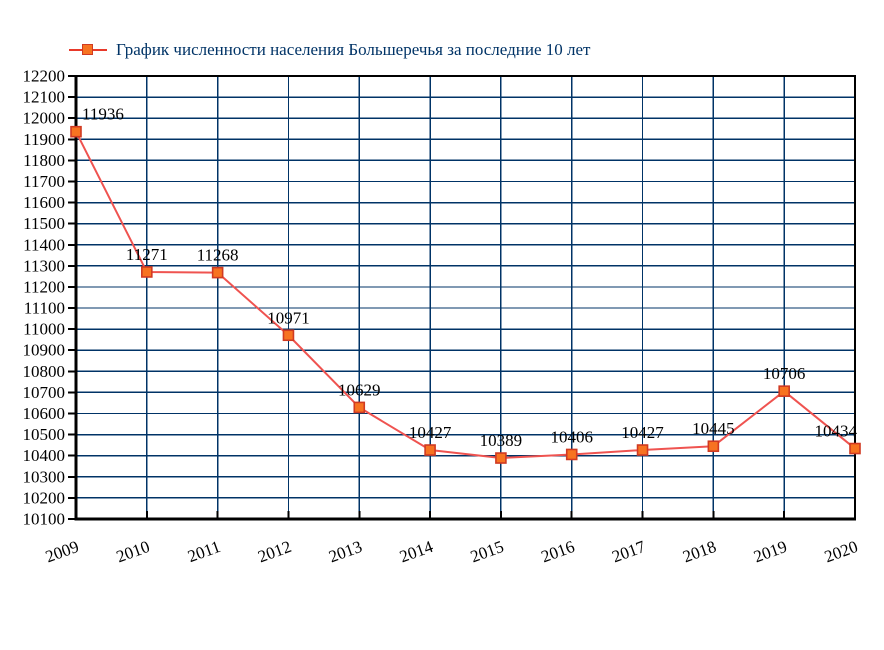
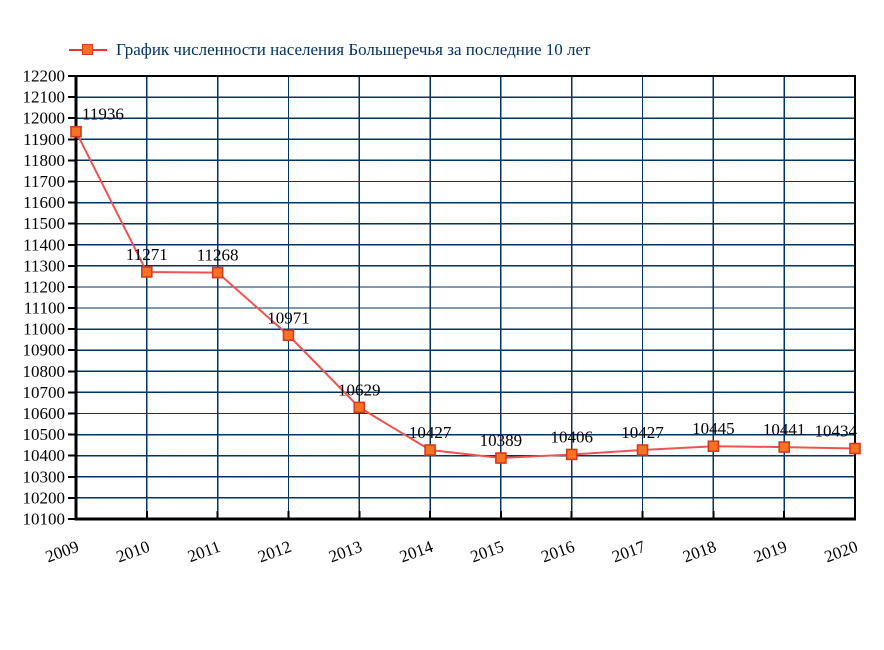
2019: 10706 -> 10441
